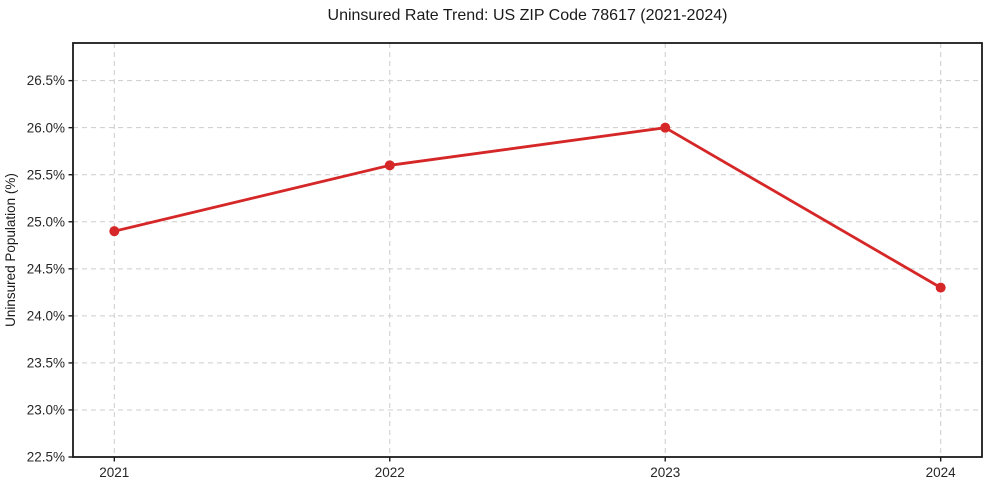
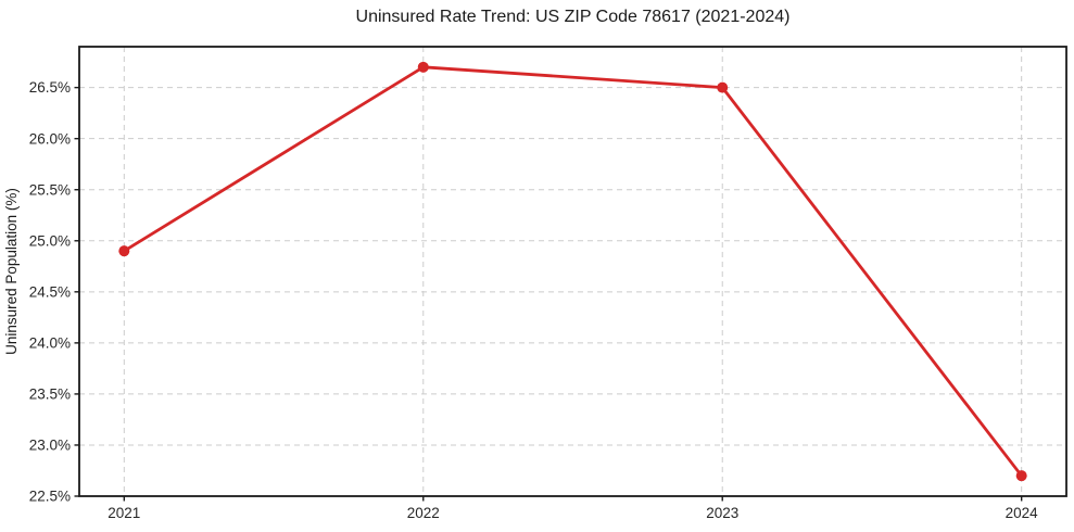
2022: 25.6% -> 26.7%
2023: 26.0% -> 26.5%
2024: 24.3% -> 22.7%
